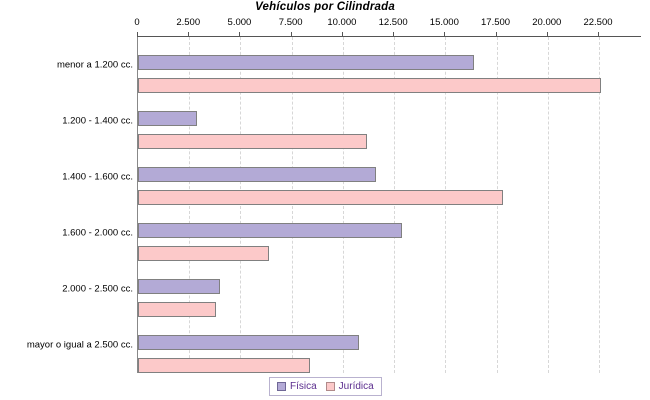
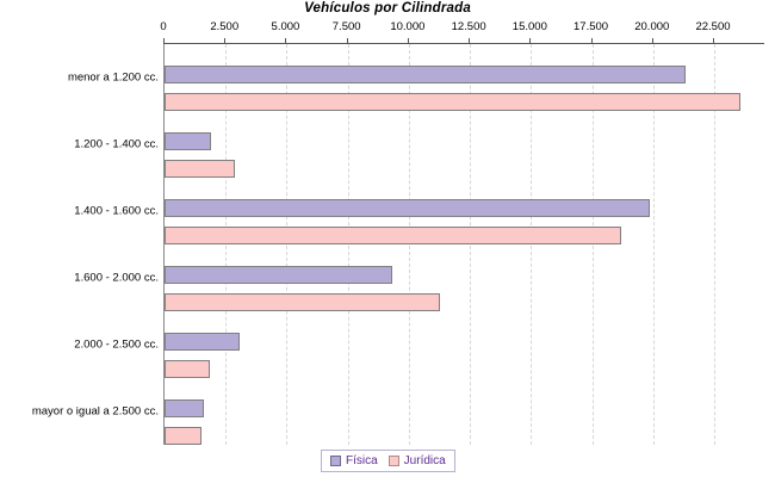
Física/menor a 1.200 cc.: 16400 -> 21300
Jurídica/menor a 1.200 cc.: 22600 -> 23600
Física/1.200 - 1.400 cc.: 2900 -> 1900
Jurídica/1.200 - 1.400 cc.: 11200 -> 2900
Física/1.400 - 1.600 cc.: 11600 -> 19900
Jurídica/1.400 - 1.600 cc.: 17800 -> 18700
Física/1.600 - 2.000 cc.: 12900 -> 9300
Jurídica/1.600 - 2.000 cc.: 6400 -> 11300
Física/2.000 - 2.500 cc.: 4000 -> 3100
Jurídica/2.000 - 2.500 cc.: 3800 -> 1800
Física/mayor o igual a 2.500 cc.: 10800 -> 1600
Jurídica/mayor o igual a 2.500 cc.: 8400 -> 1500
